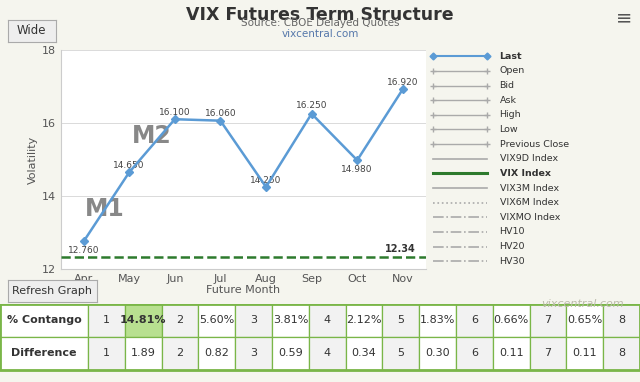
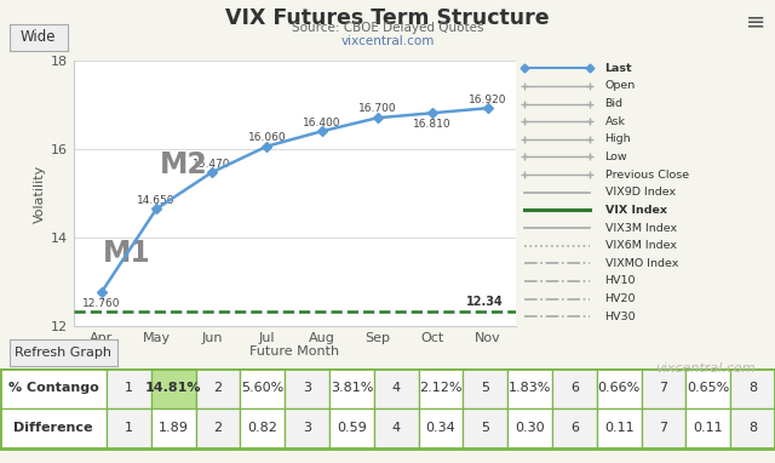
Jun: 16.10 -> 15.47
Aug: 14.250 -> 16.400
Sep: 16.250 -> 16.700
Oct: 14.980 -> 16.810
